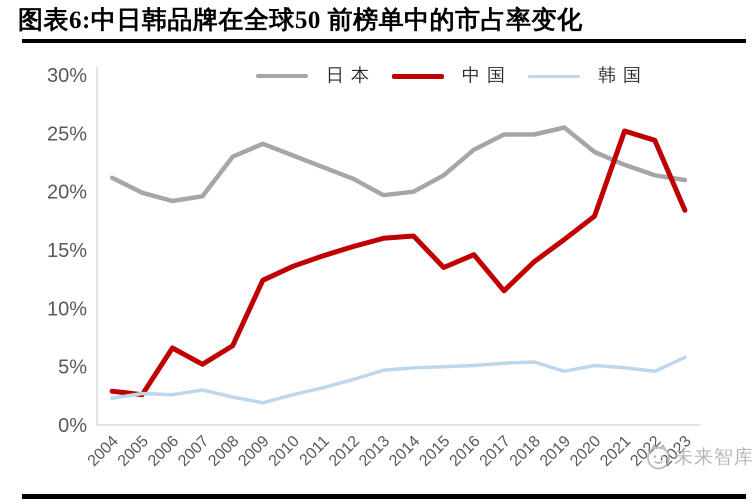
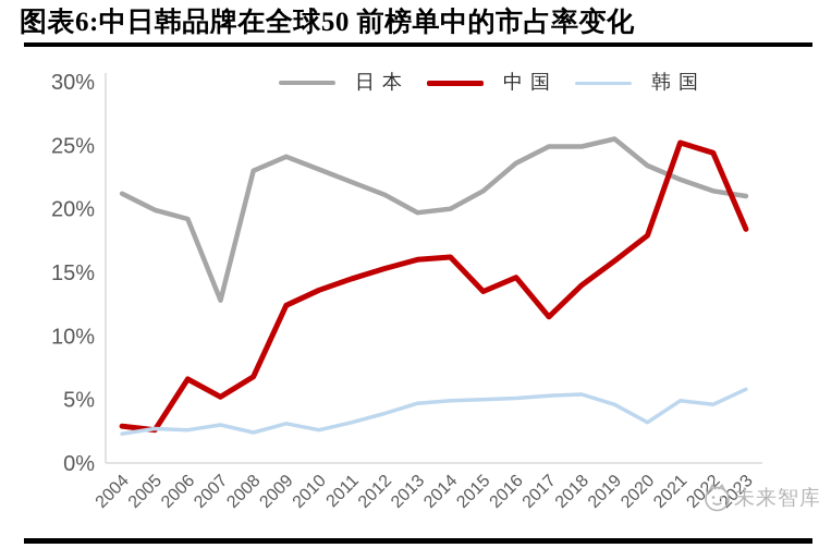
日本/2007: 19.6% -> 12.8%
韩国/2009: 1.9% -> 3.1%
韩国/2020: 5.1% -> 3.2%
